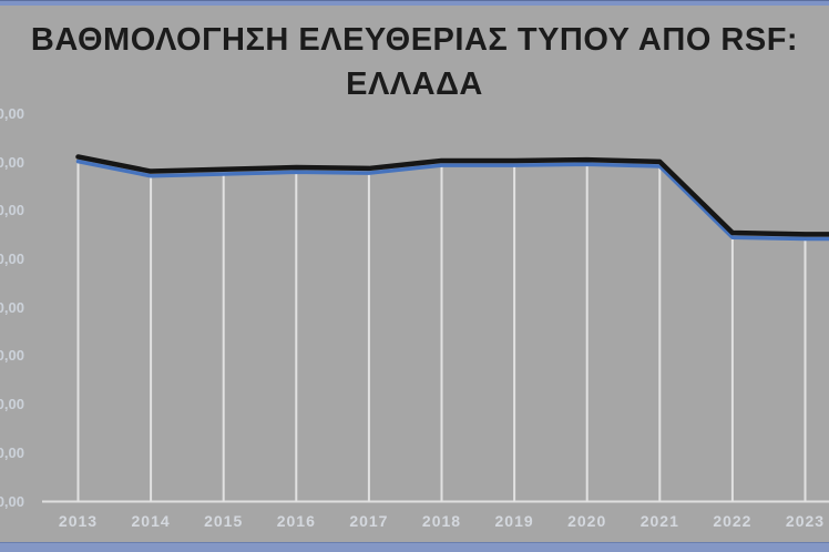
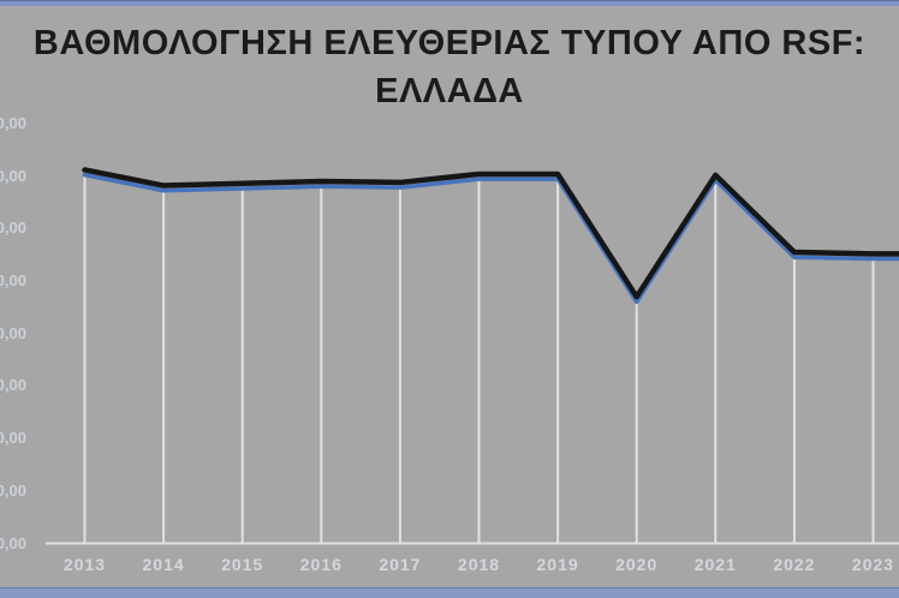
2020: 71 -> 47
